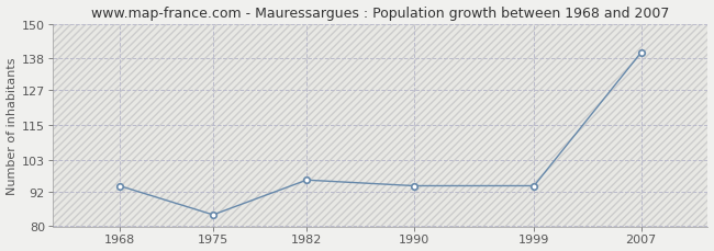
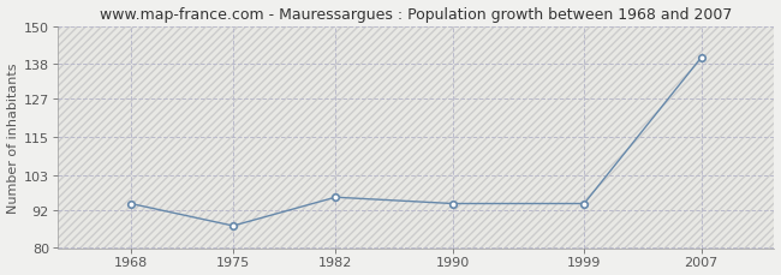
1975: 84 -> 87
